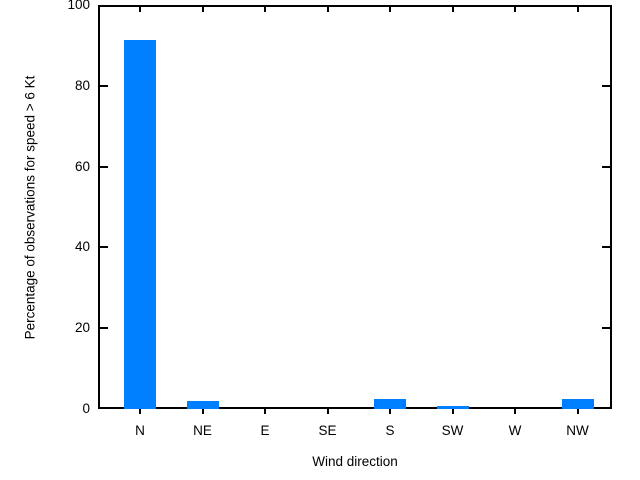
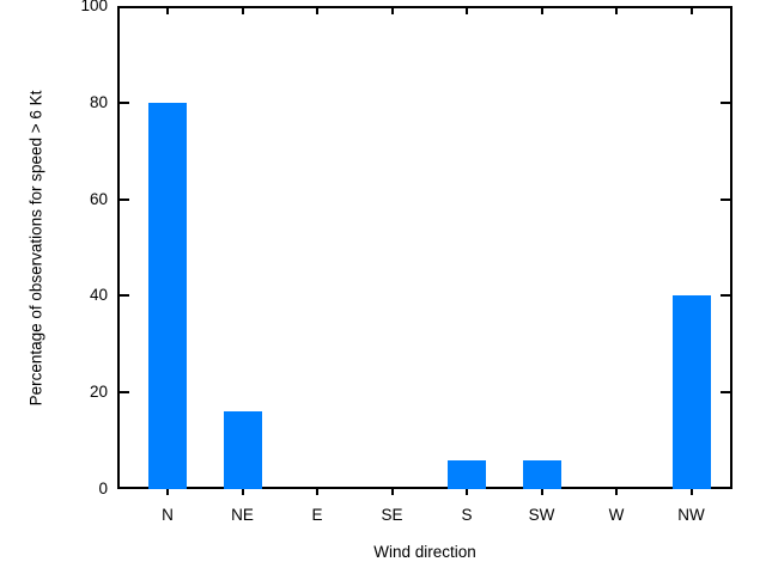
N: 91 -> 80
NE: 2 -> 16
S: 2 -> 6
SW: 1 -> 6
NW: 2 -> 40
